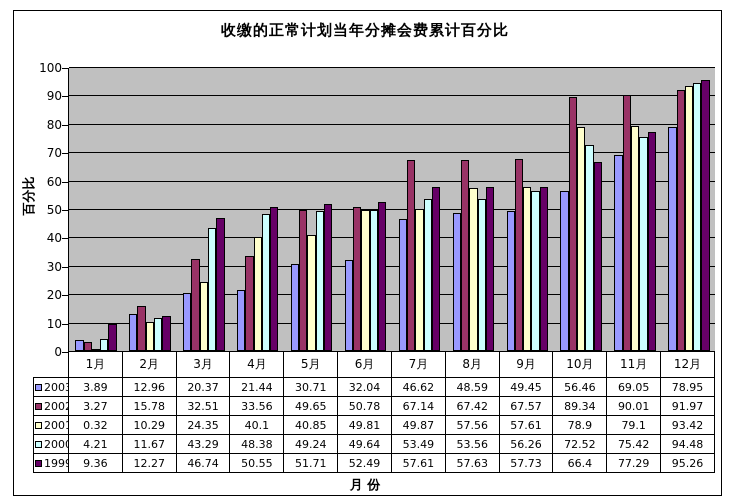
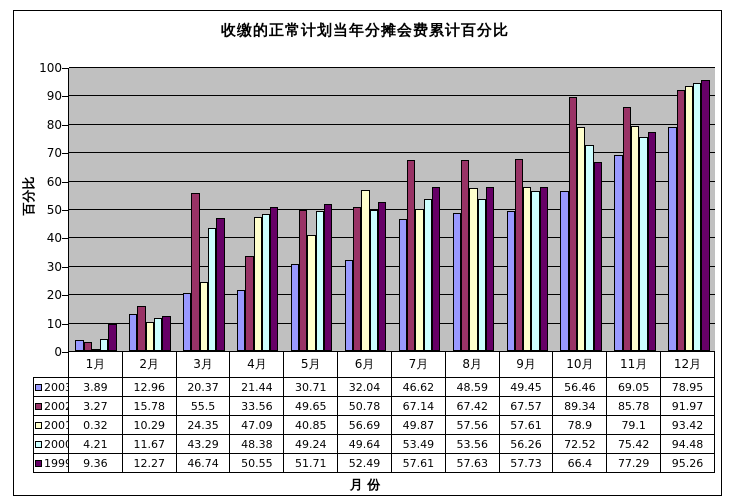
2002/3月: 32.51 -> 55.5
2001/4月: 40.1 -> 47.09
2001/6月: 49.81 -> 56.69
2002/11月: 90.01 -> 85.78
